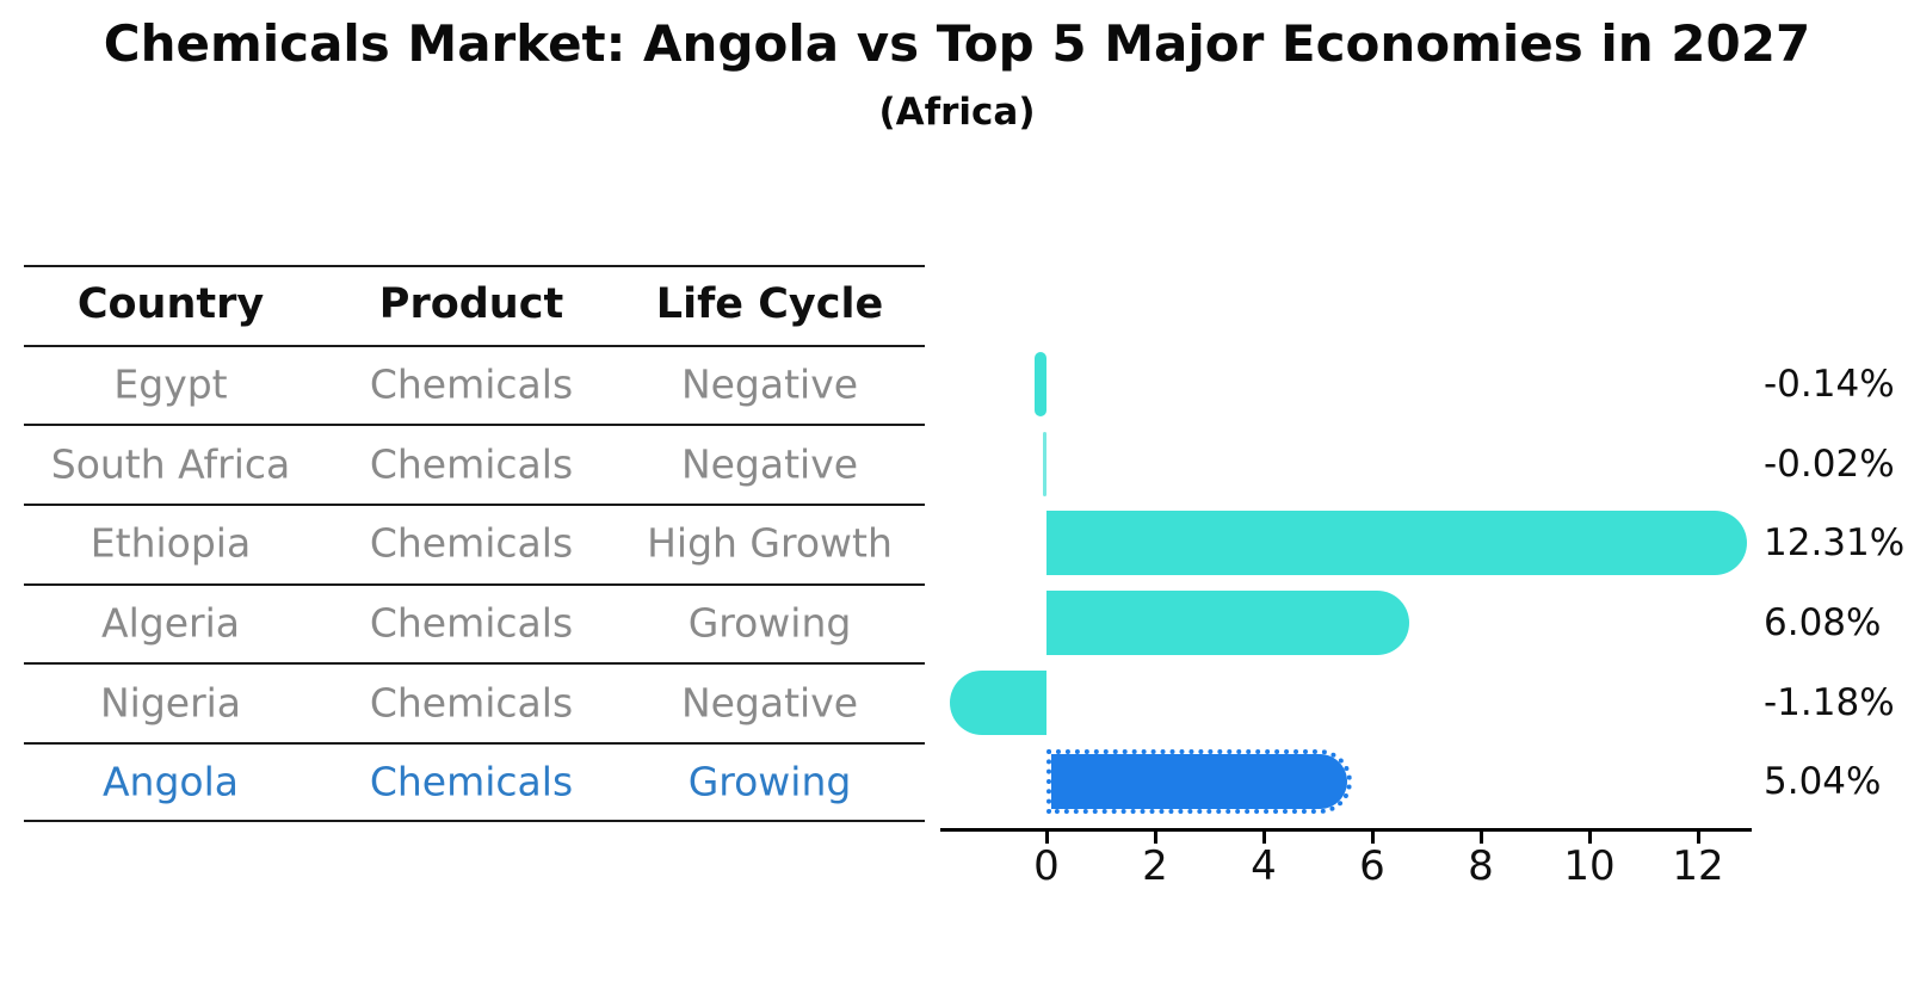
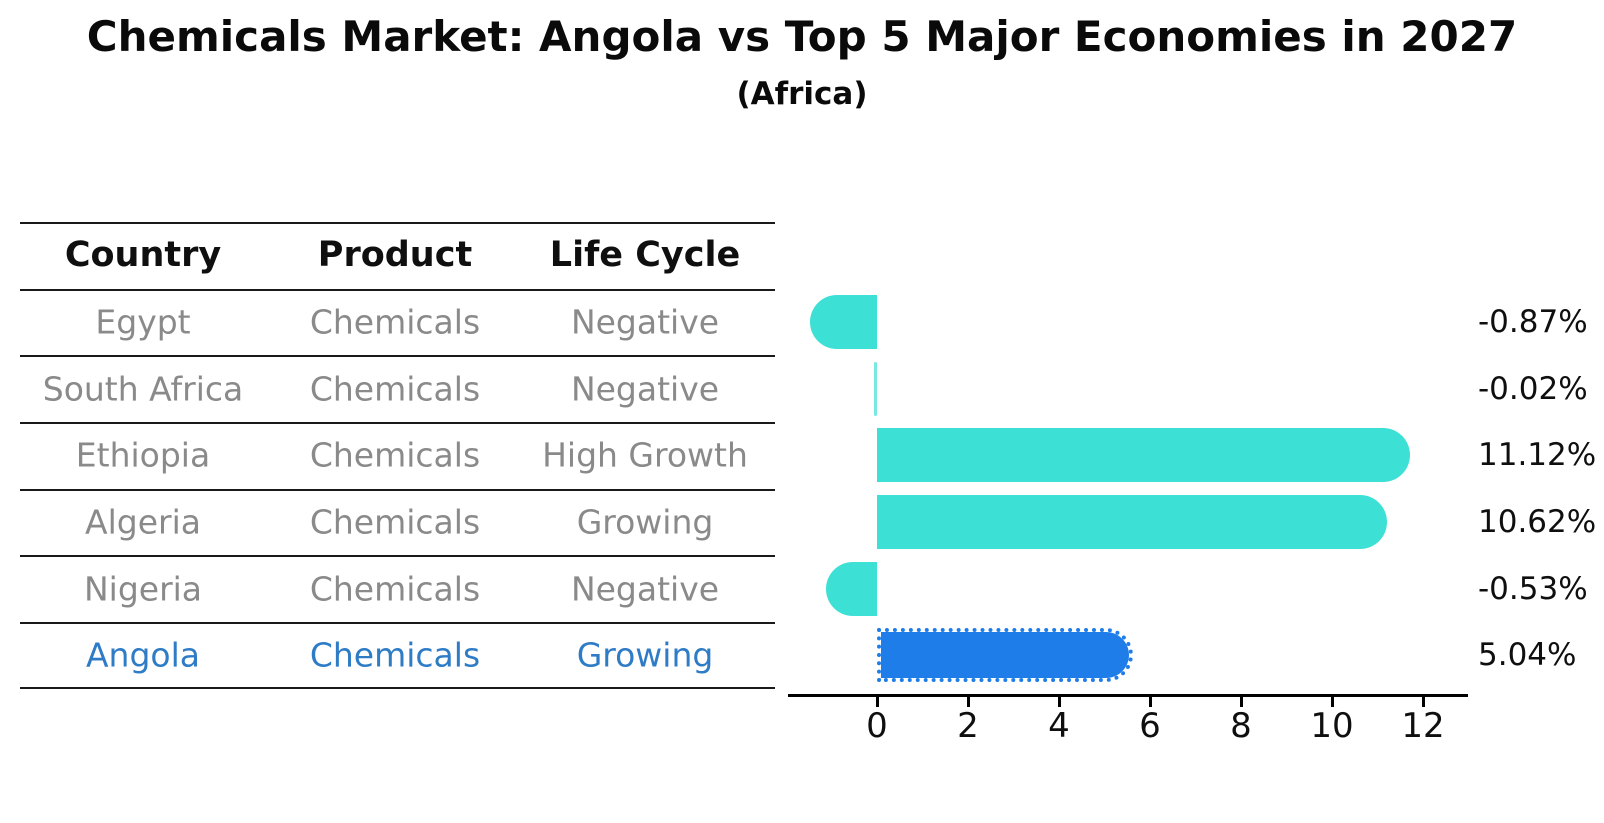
Egypt: -0.14% -> -0.87%
Ethiopia: 12.31% -> 11.12%
Algeria: 6.08% -> 10.62%
Nigeria: -1.18% -> -0.53%
